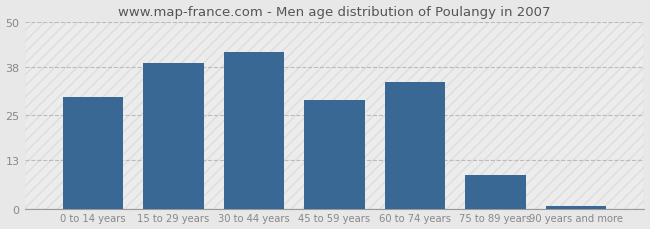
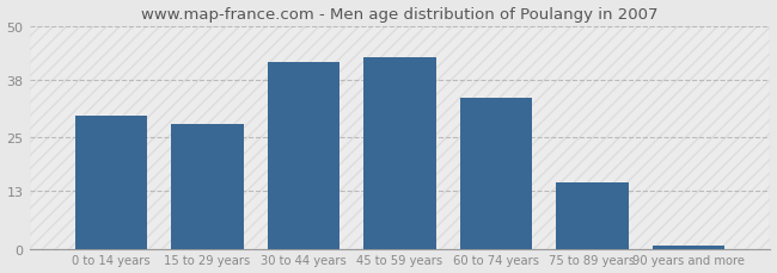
15 to 29 years: 39 -> 28
45 to 59 years: 29 -> 43
75 to 89 years: 9 -> 15
